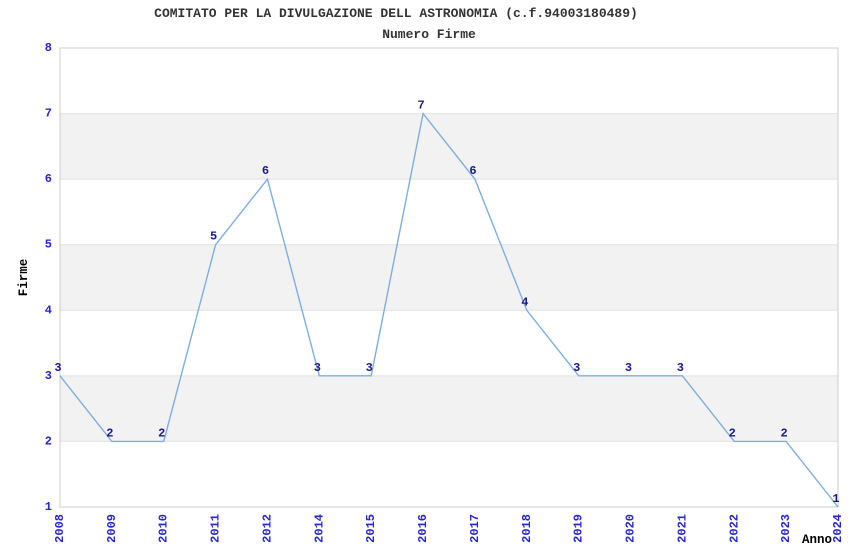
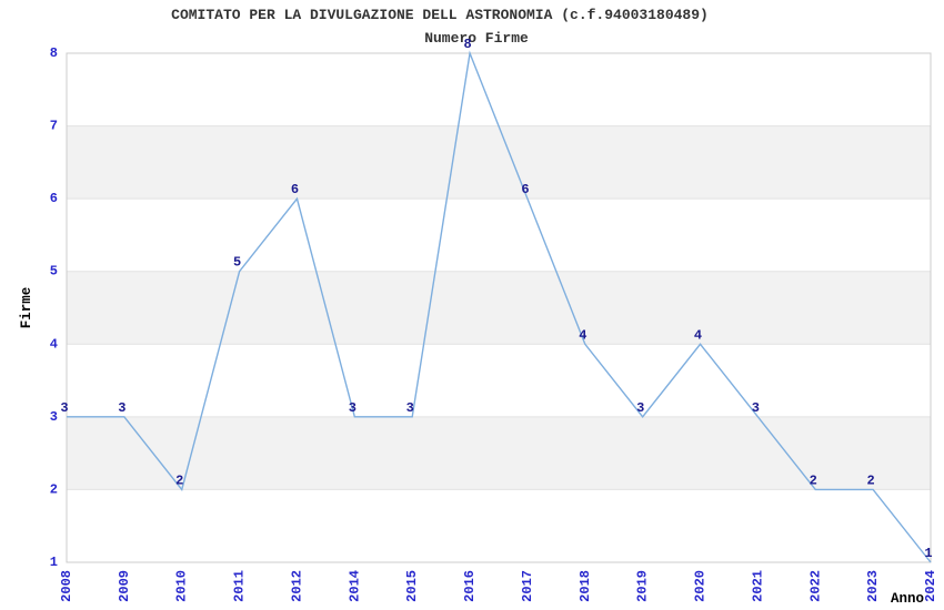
2009: 2 -> 3
2016: 7 -> 8
2020: 3 -> 4
